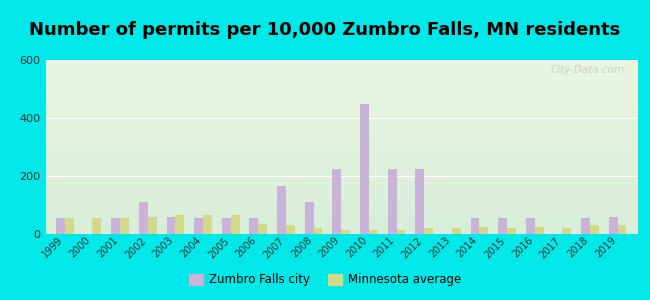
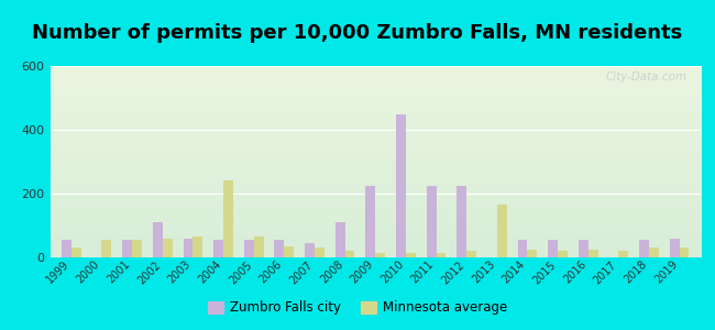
Minnesota average/1999: 55 -> 30
Minnesota average/2004: 65 -> 240
Zumbro Falls city/2007: 165 -> 45
Minnesota average/2013: 20 -> 165
